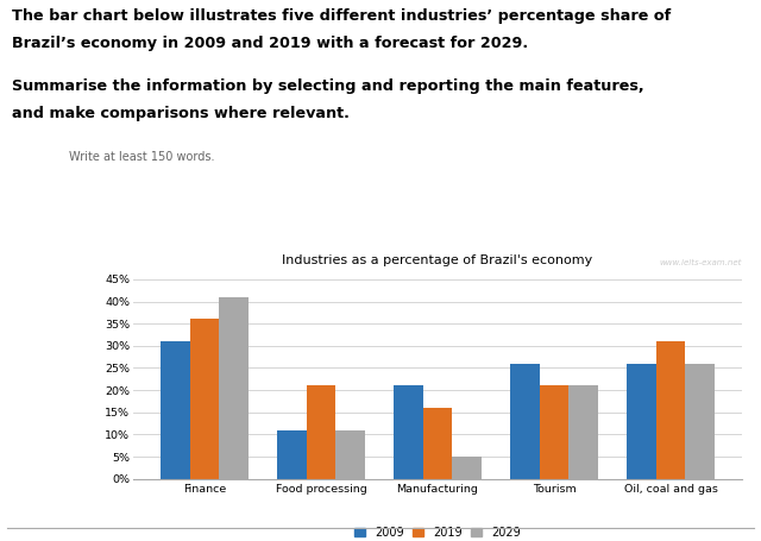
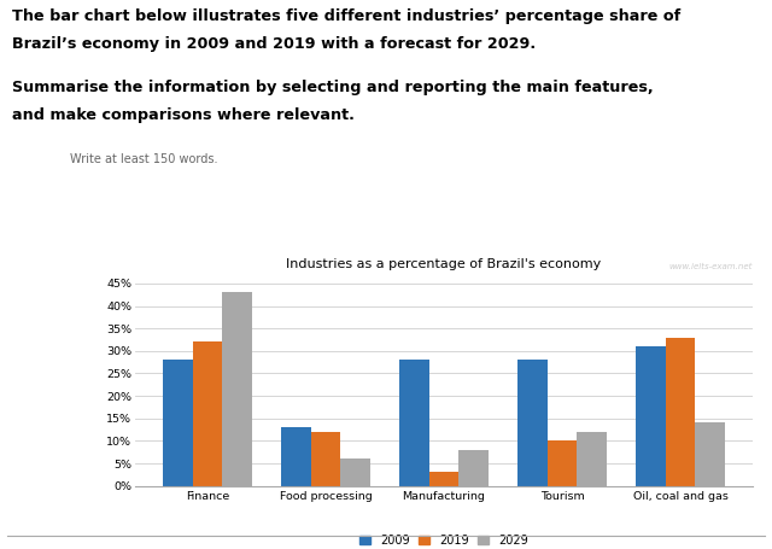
2009/Finance: 31% -> 28%
2019/Finance: 36% -> 32%
2029/Finance: 41% -> 43%
2009/Food processing: 11% -> 13%
2019/Food processing: 21% -> 12%
2029/Food processing: 11% -> 6%
2009/Manufacturing: 21% -> 28%
2019/Manufacturing: 16% -> 3%
2029/Manufacturing: 5% -> 8%
2009/Tourism: 26% -> 28%
2019/Tourism: 21% -> 10%
2029/Tourism: 21% -> 12%
2009/Oil, coal and gas: 26% -> 31%
2019/Oil, coal and gas: 31% -> 33%
2029/Oil, coal and gas: 26% -> 14%
